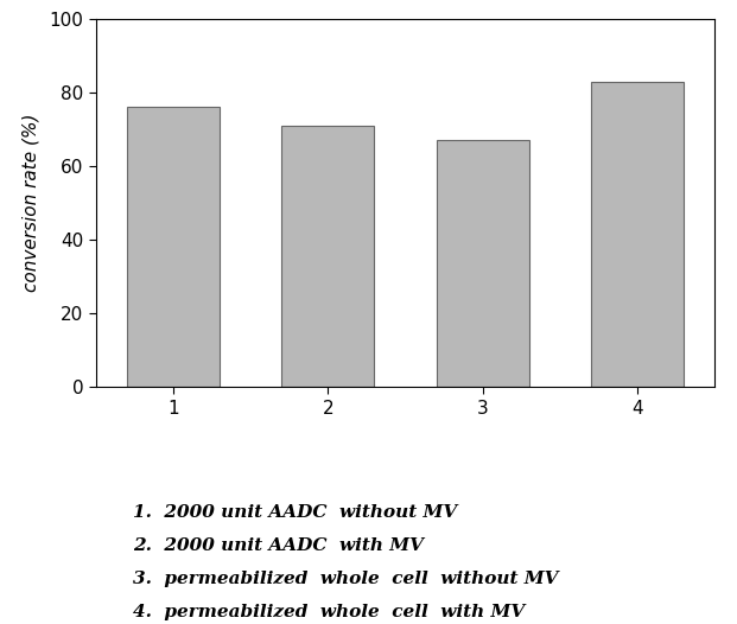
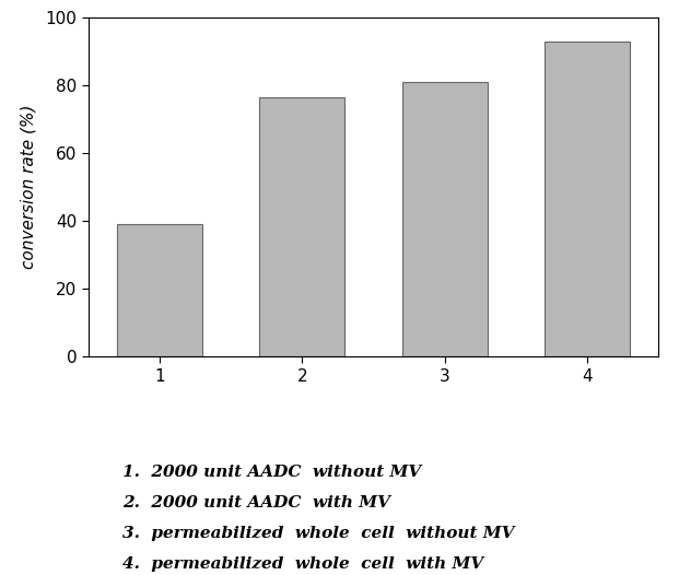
1: 76.0 -> 39.0
2: 71.0 -> 76.5
3: 67.0 -> 81.0
4: 83.0 -> 93.0
